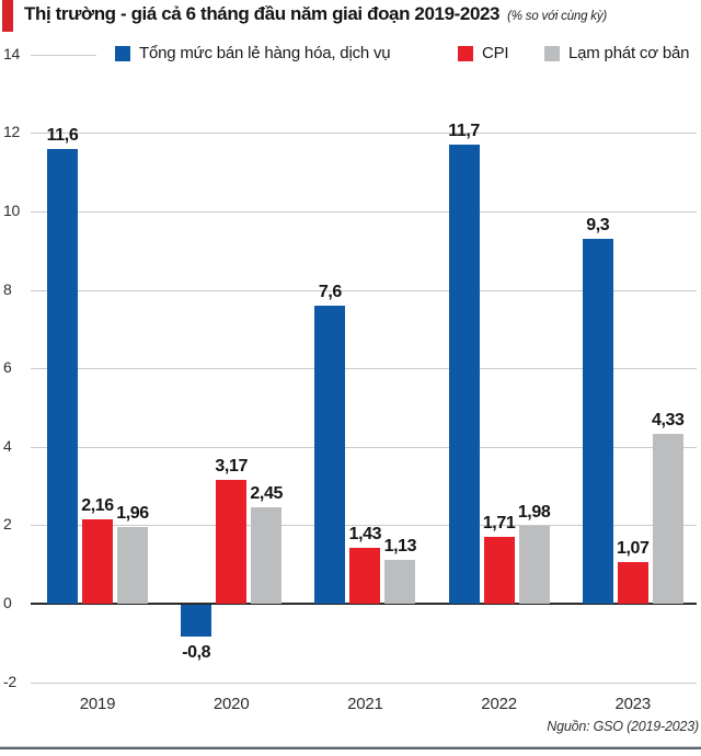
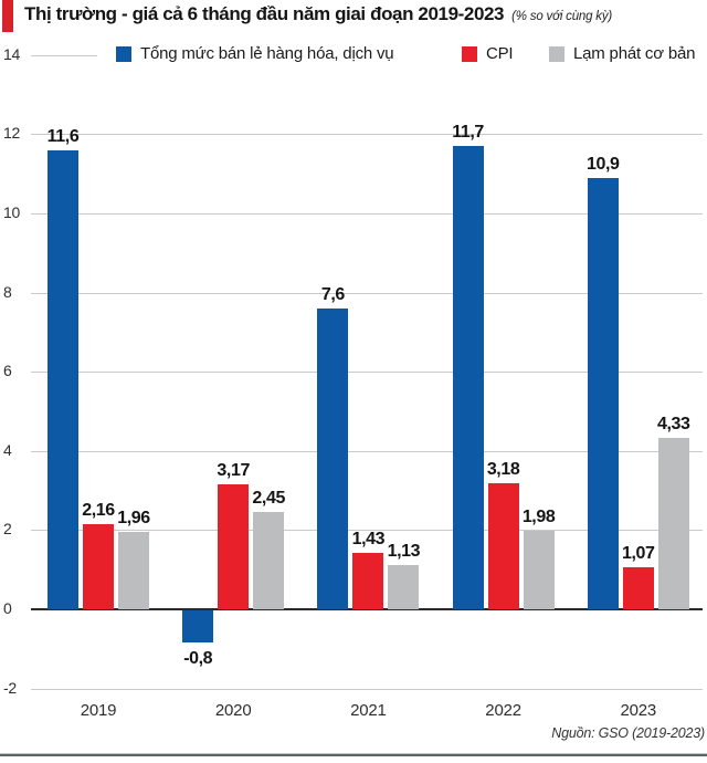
CPI/2022: 1,71 -> 3,18
Tổng mức bán lẻ hàng hóa, dịch vụ/2023: 9,3 -> 10,9
